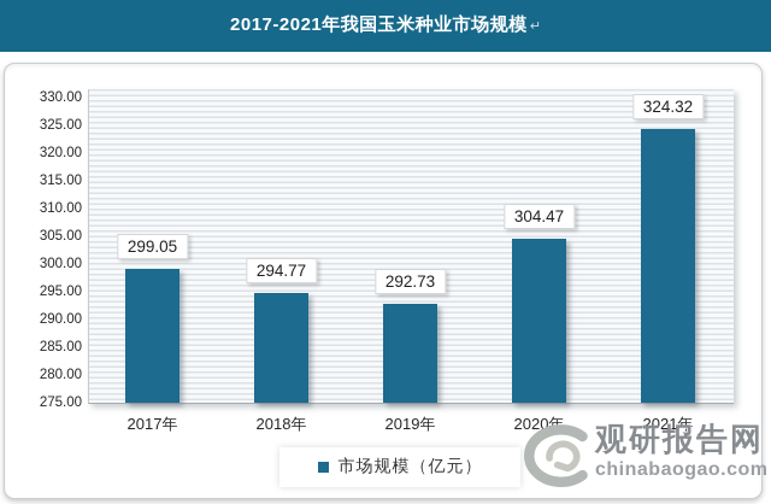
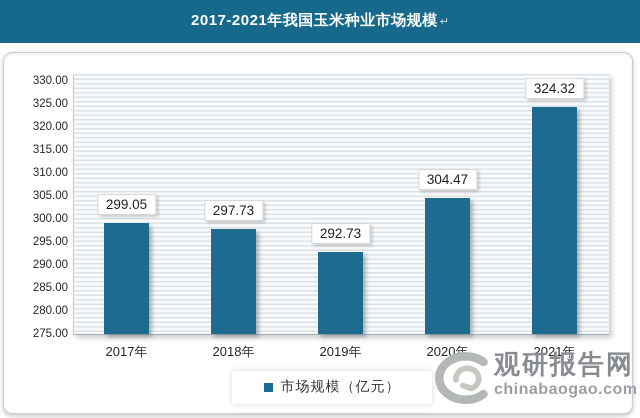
2018年: 294.77 -> 297.73
